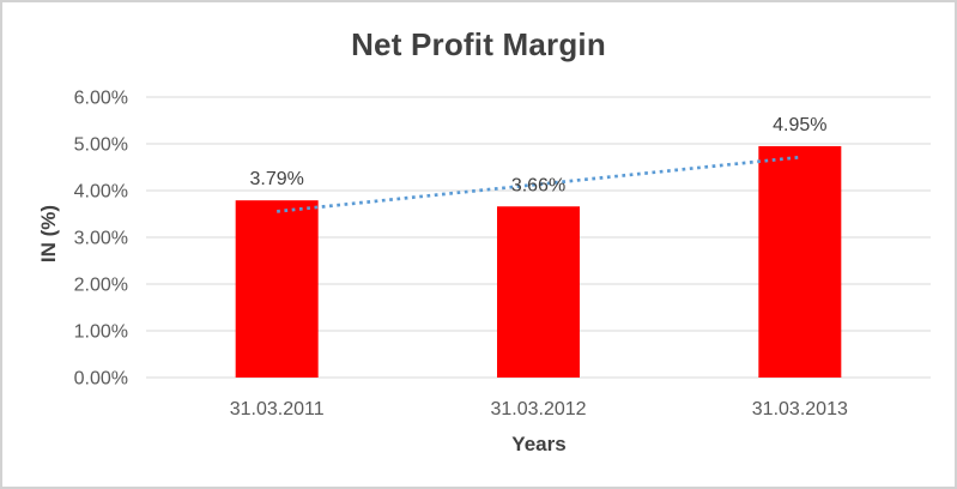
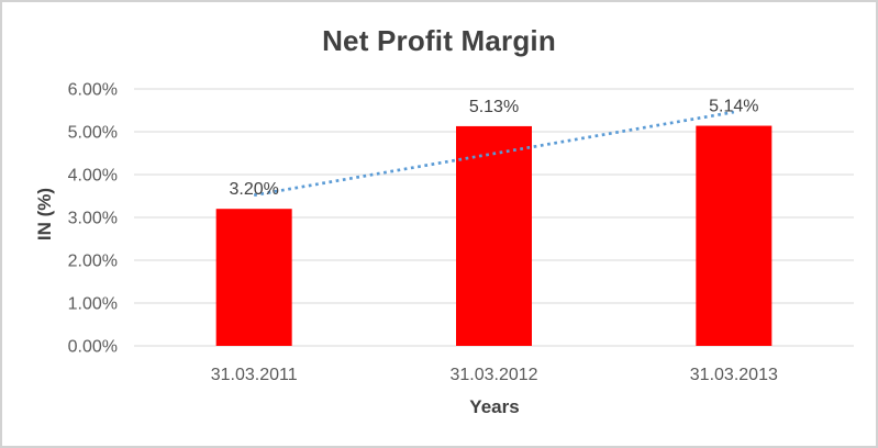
31.03.2011: 3.79% -> 3.20%
31.03.2012: 3.66% -> 5.13%
31.03.2013: 4.95% -> 5.14%
